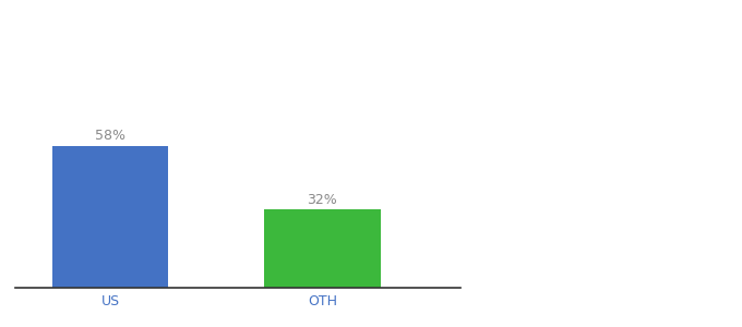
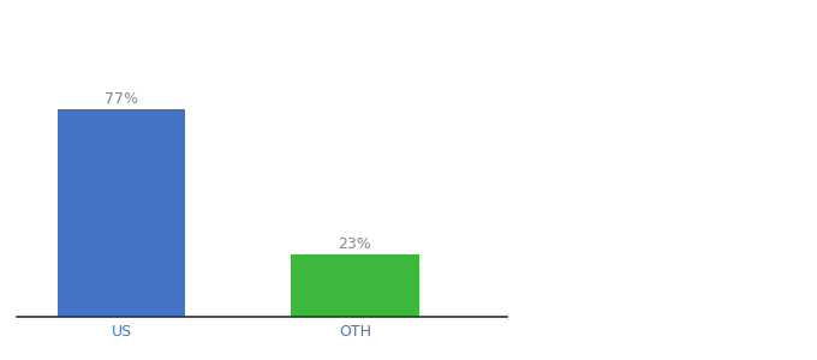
US: 58% -> 77%
OTH: 32% -> 23%
